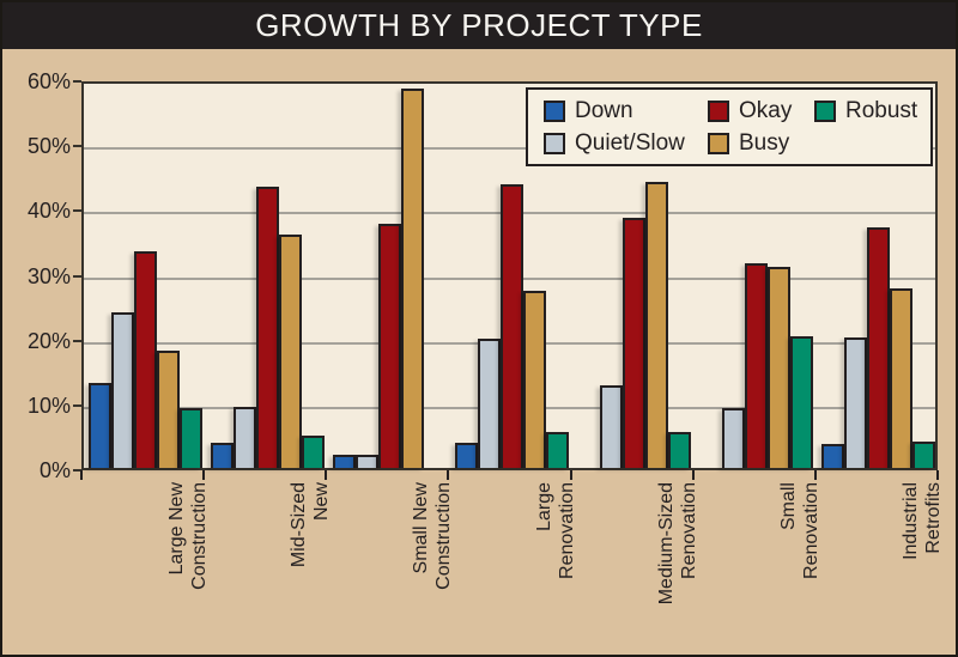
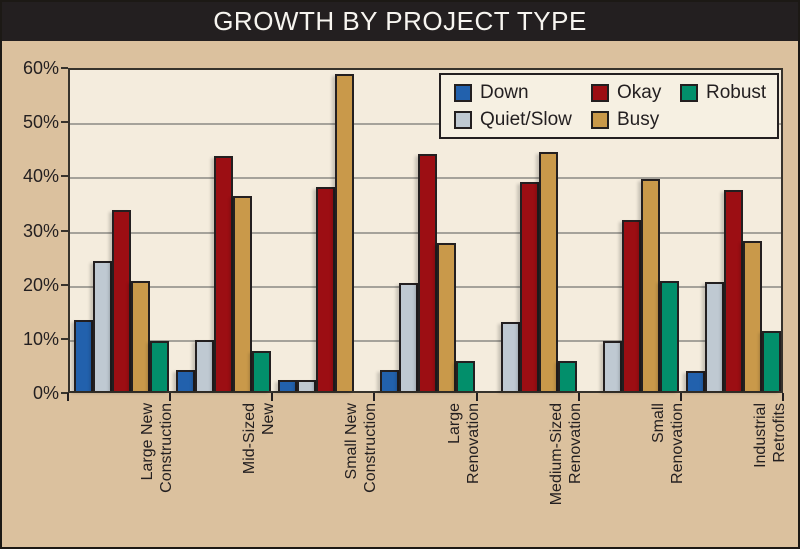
Busy/Large New Construction: 18% -> 20%
Robust/Mid-Sized New: 5% -> 7%
Busy/Small Renovation: 31% -> 39%
Robust/Industrial Retrofits: 4% -> 11%
